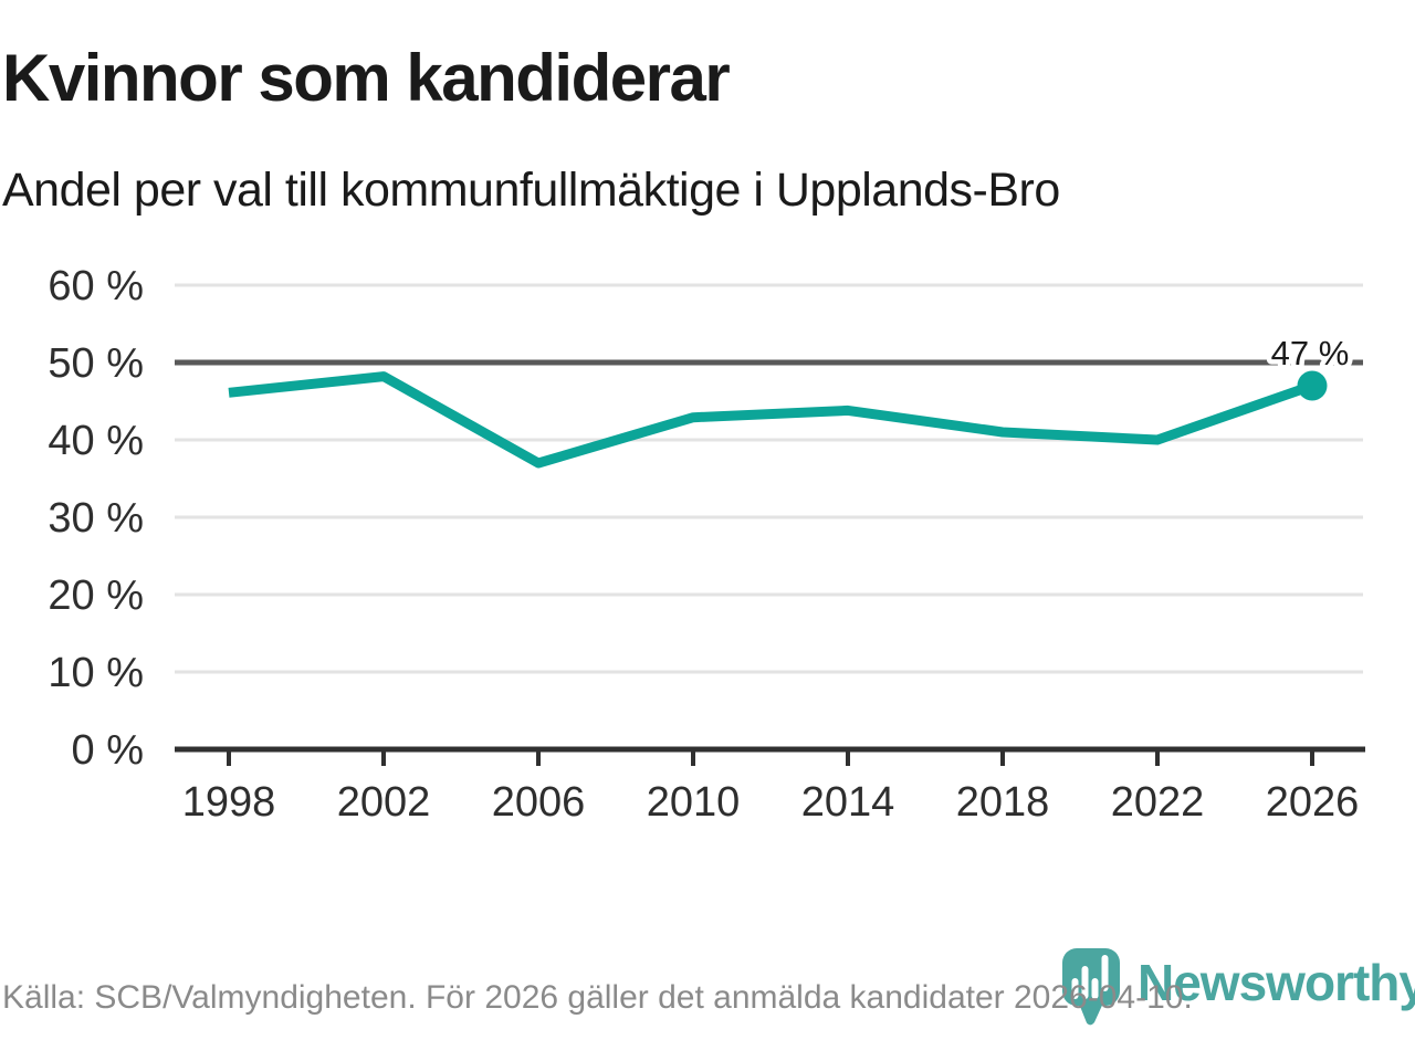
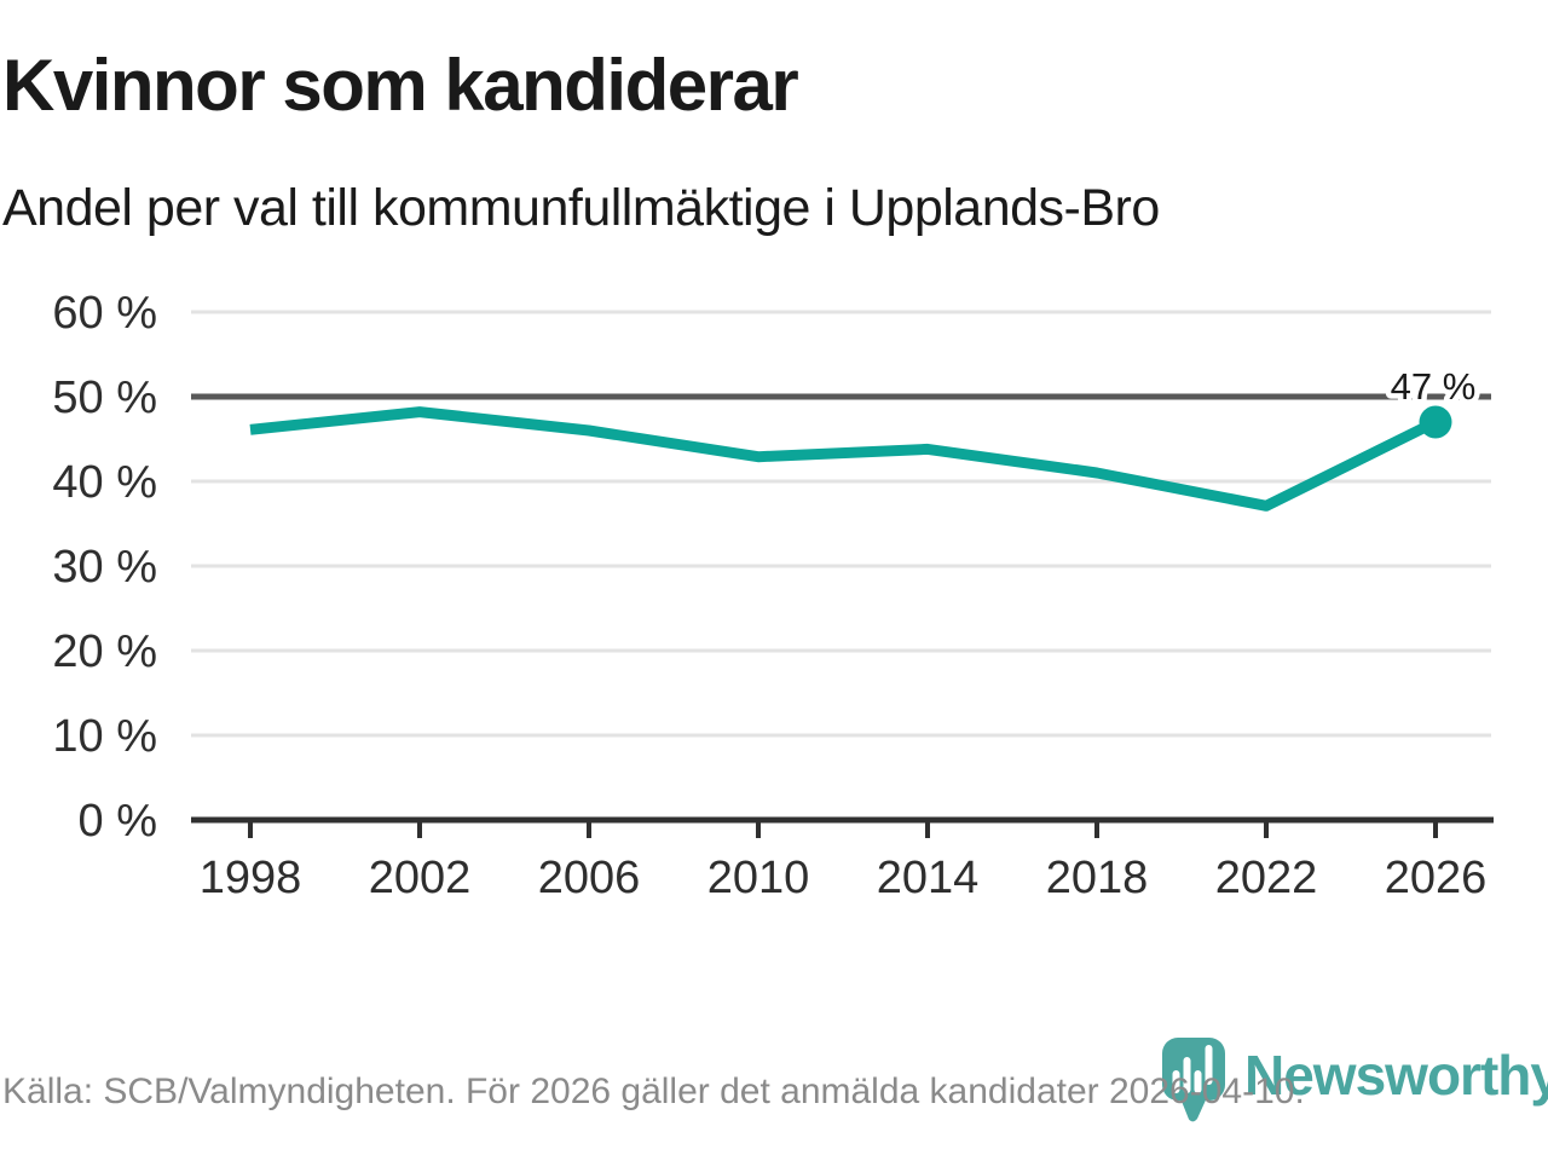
2006: 37% -> 46%
2022: 40% -> 37%
